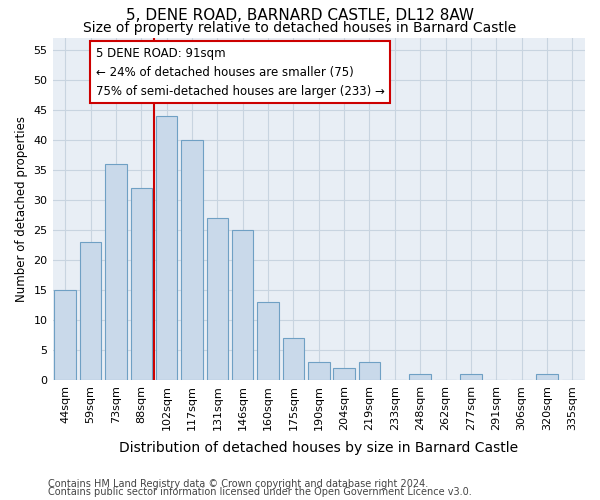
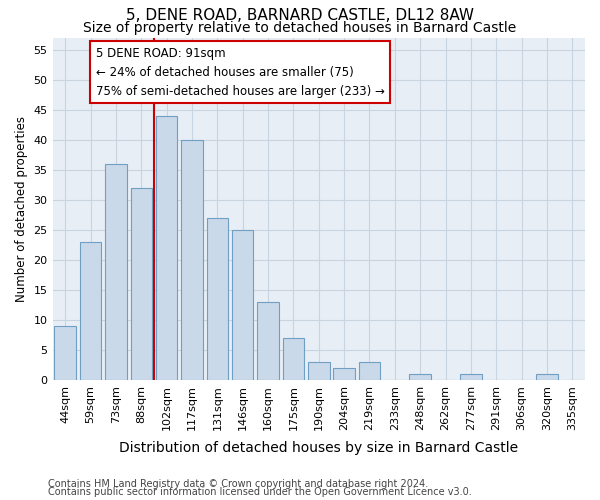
44sqm: 15 -> 9
